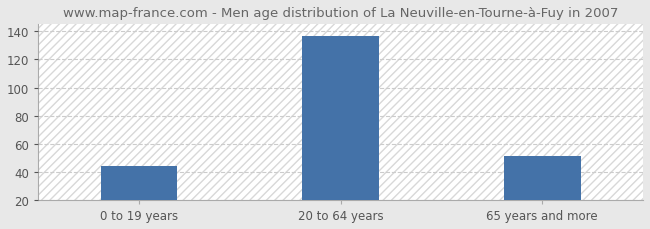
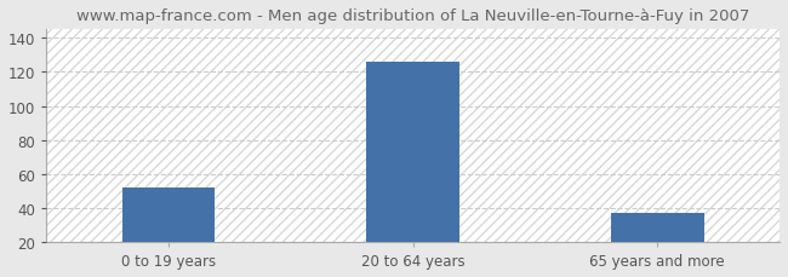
0 to 19 years: 44 -> 52
20 to 64 years: 137 -> 126
65 years and more: 51 -> 37
